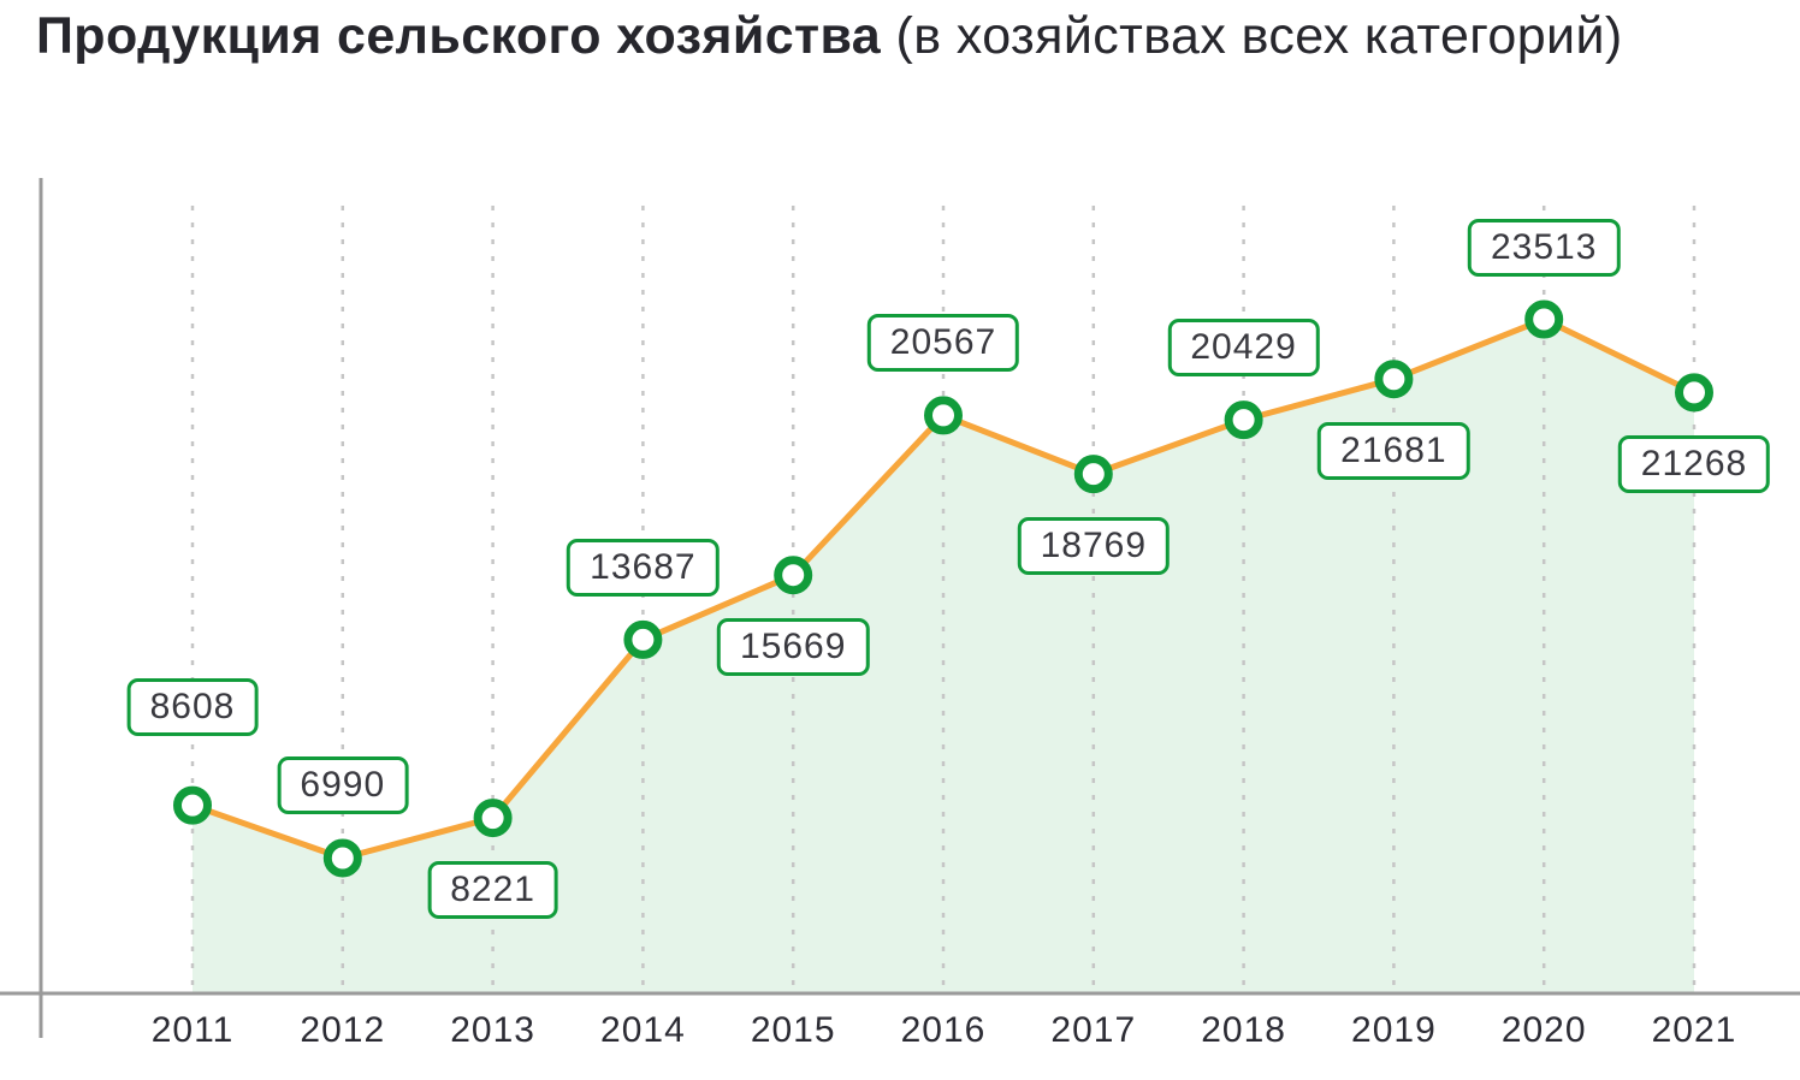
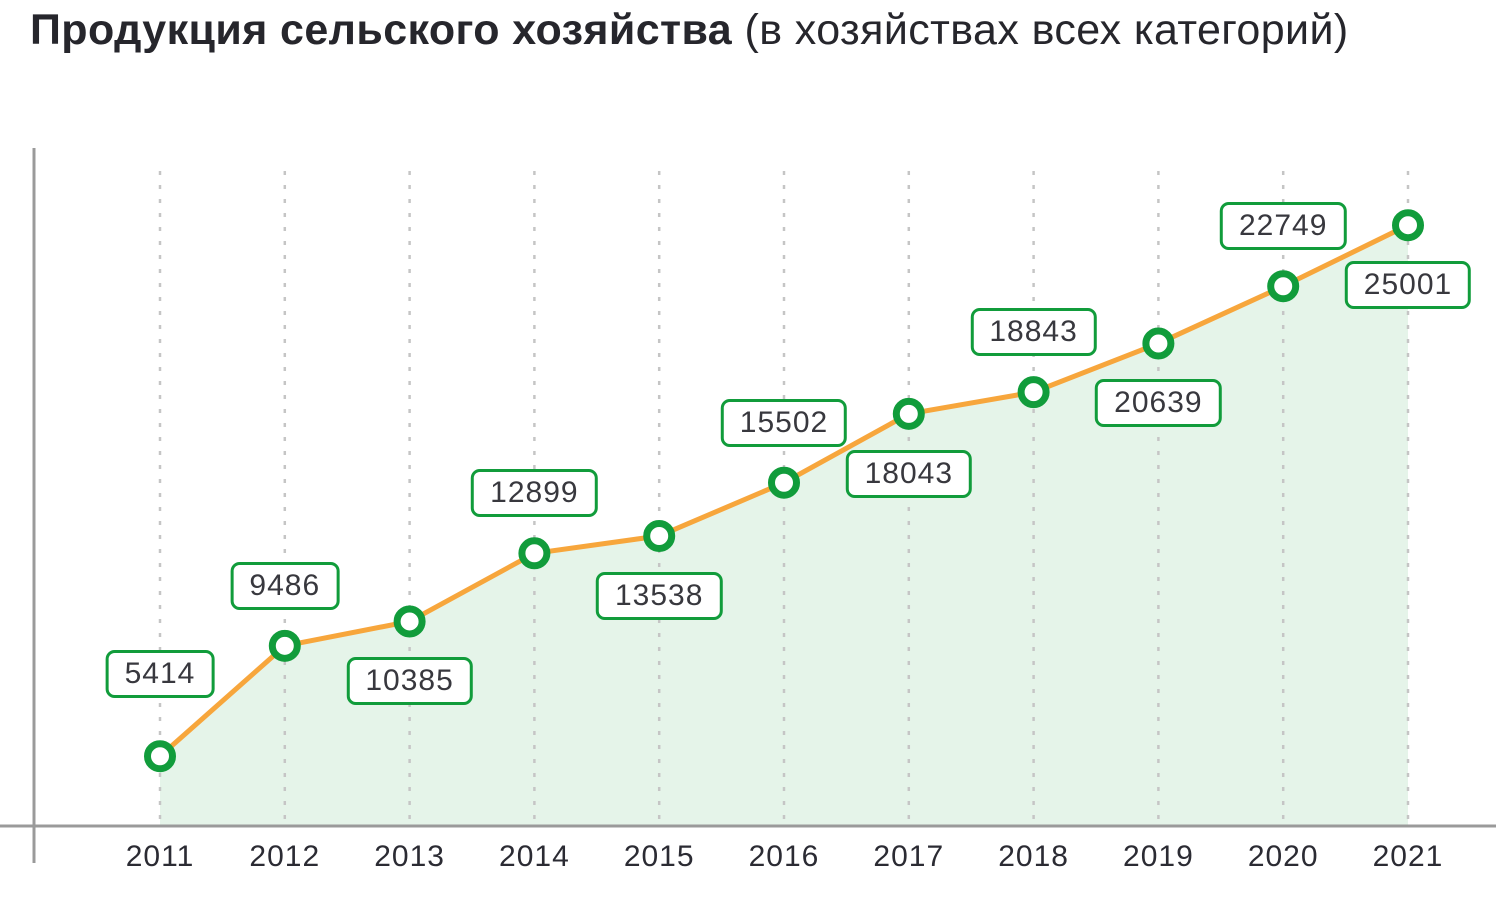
2011: 8608 -> 5414
2012: 6990 -> 9486
2013: 8221 -> 10385
2014: 13687 -> 12899
2015: 15669 -> 13538
2016: 20567 -> 15502
2017: 18769 -> 18043
2018: 20429 -> 18843
2019: 21681 -> 20639
2020: 23513 -> 22749
2021: 21268 -> 25001
